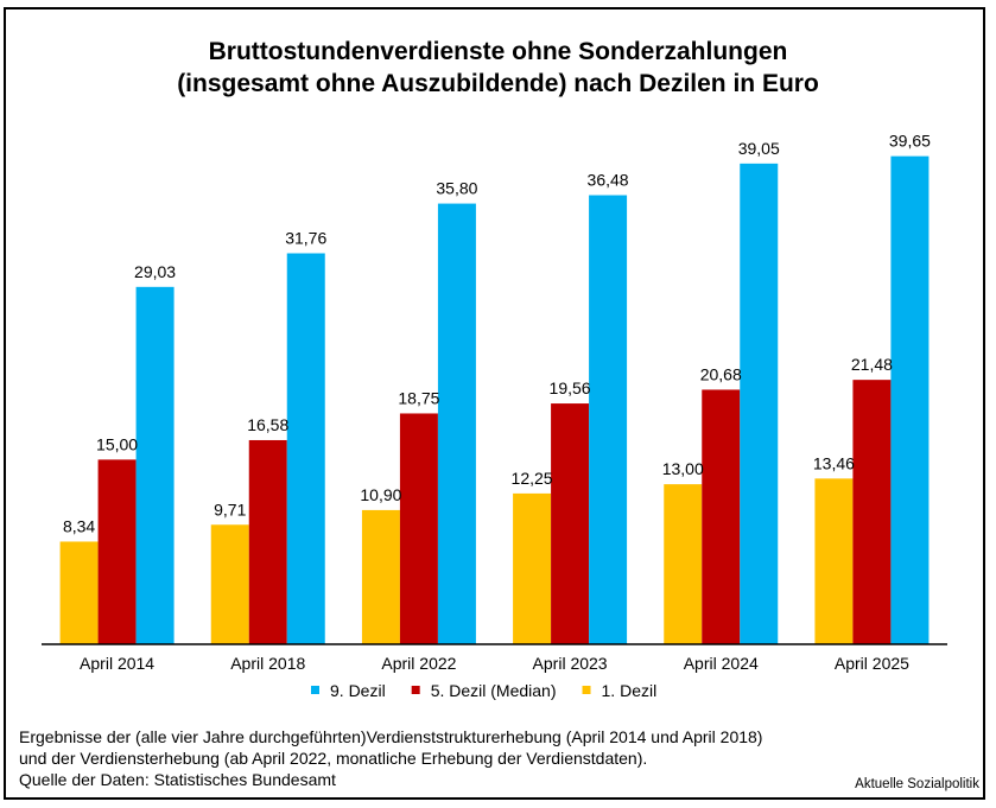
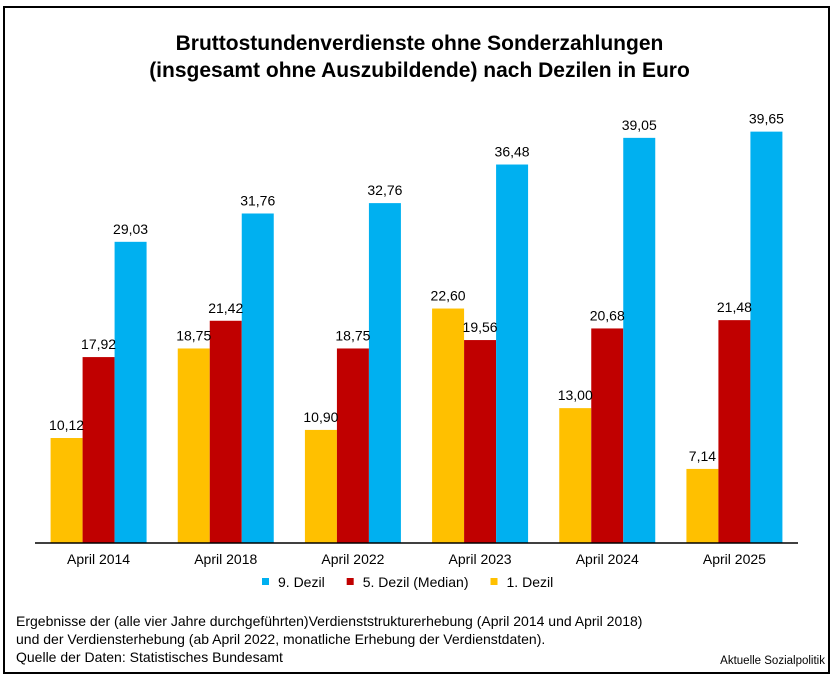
1. Dezil/April 2014: 8,34 -> 10,12
5. Dezil (Median)/April 2014: 15,00 -> 17,92
1. Dezil/April 2018: 9,71 -> 18,75
5. Dezil (Median)/April 2018: 16,58 -> 21,42
9. Dezil/April 2022: 35,80 -> 32,76
1. Dezil/April 2023: 12,25 -> 22,60
1. Dezil/April 2025: 13,46 -> 7,14
